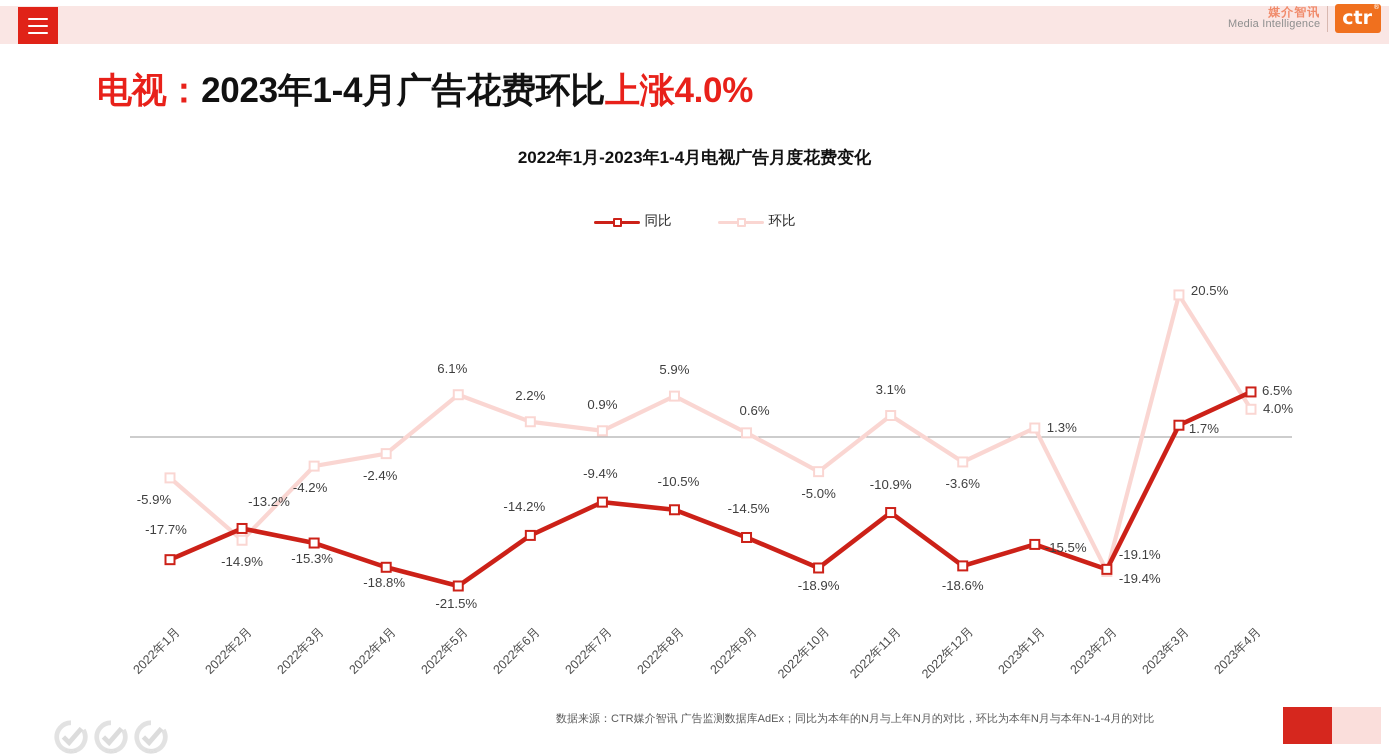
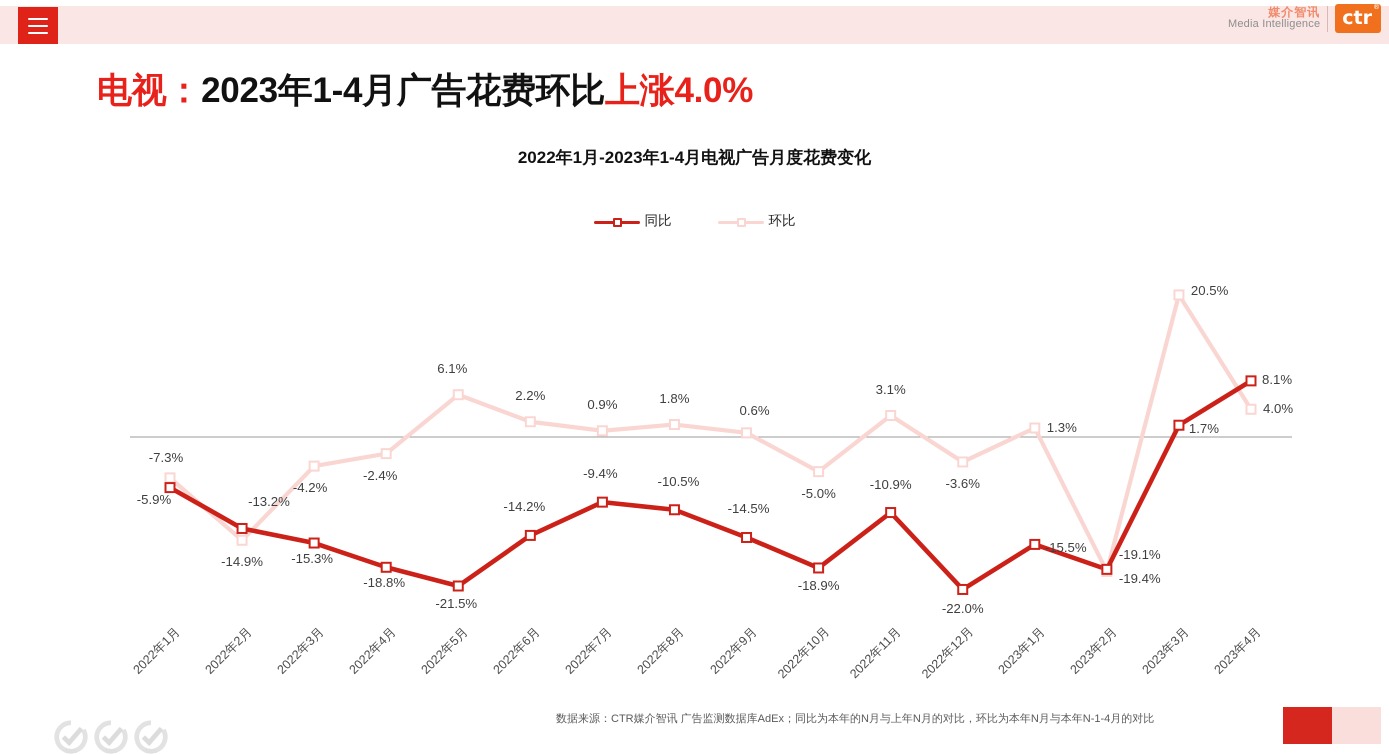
同比/2022年1月: -17.7% -> -7.3%
环比/2022年8月: 5.9% -> 1.8%
同比/2022年12月: -18.6% -> -22.0%
同比/2023年4月: 6.5% -> 8.1%
